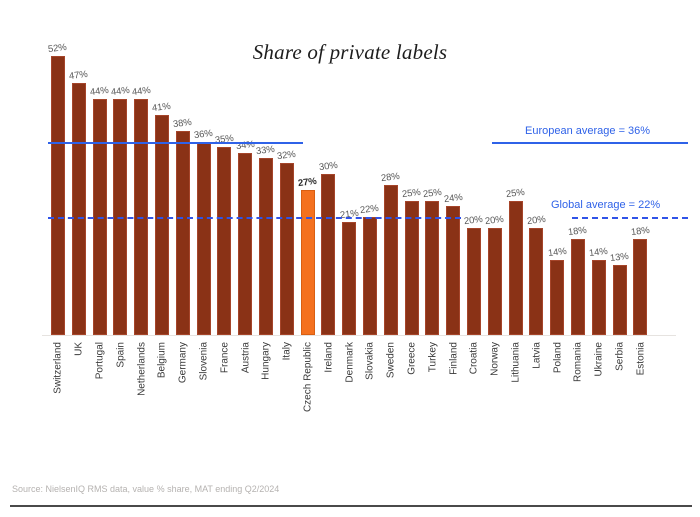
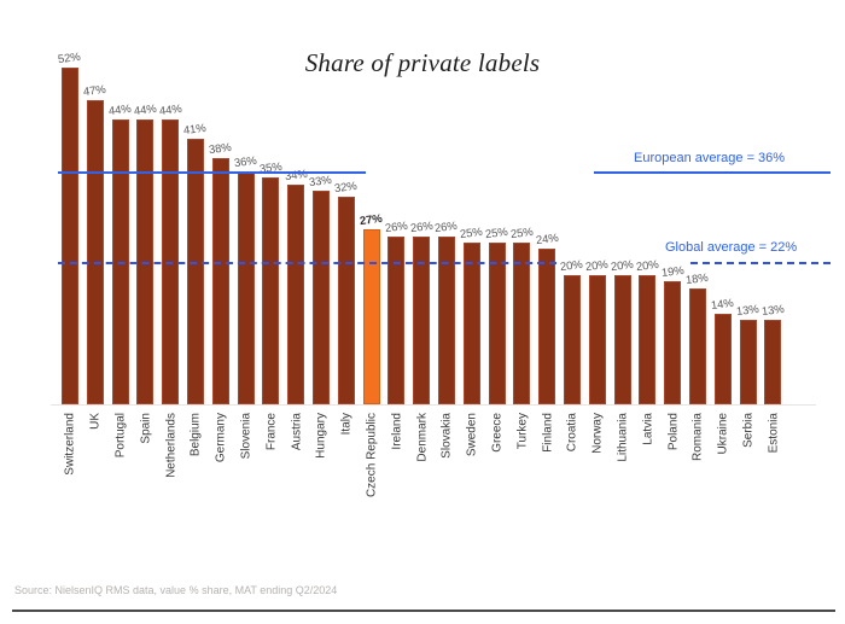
Ireland: 30% -> 26%
Denmark: 21% -> 26%
Slovakia: 22% -> 26%
Sweden: 28% -> 25%
Lithuania: 25% -> 20%
Poland: 14% -> 19%
Estonia: 18% -> 13%
